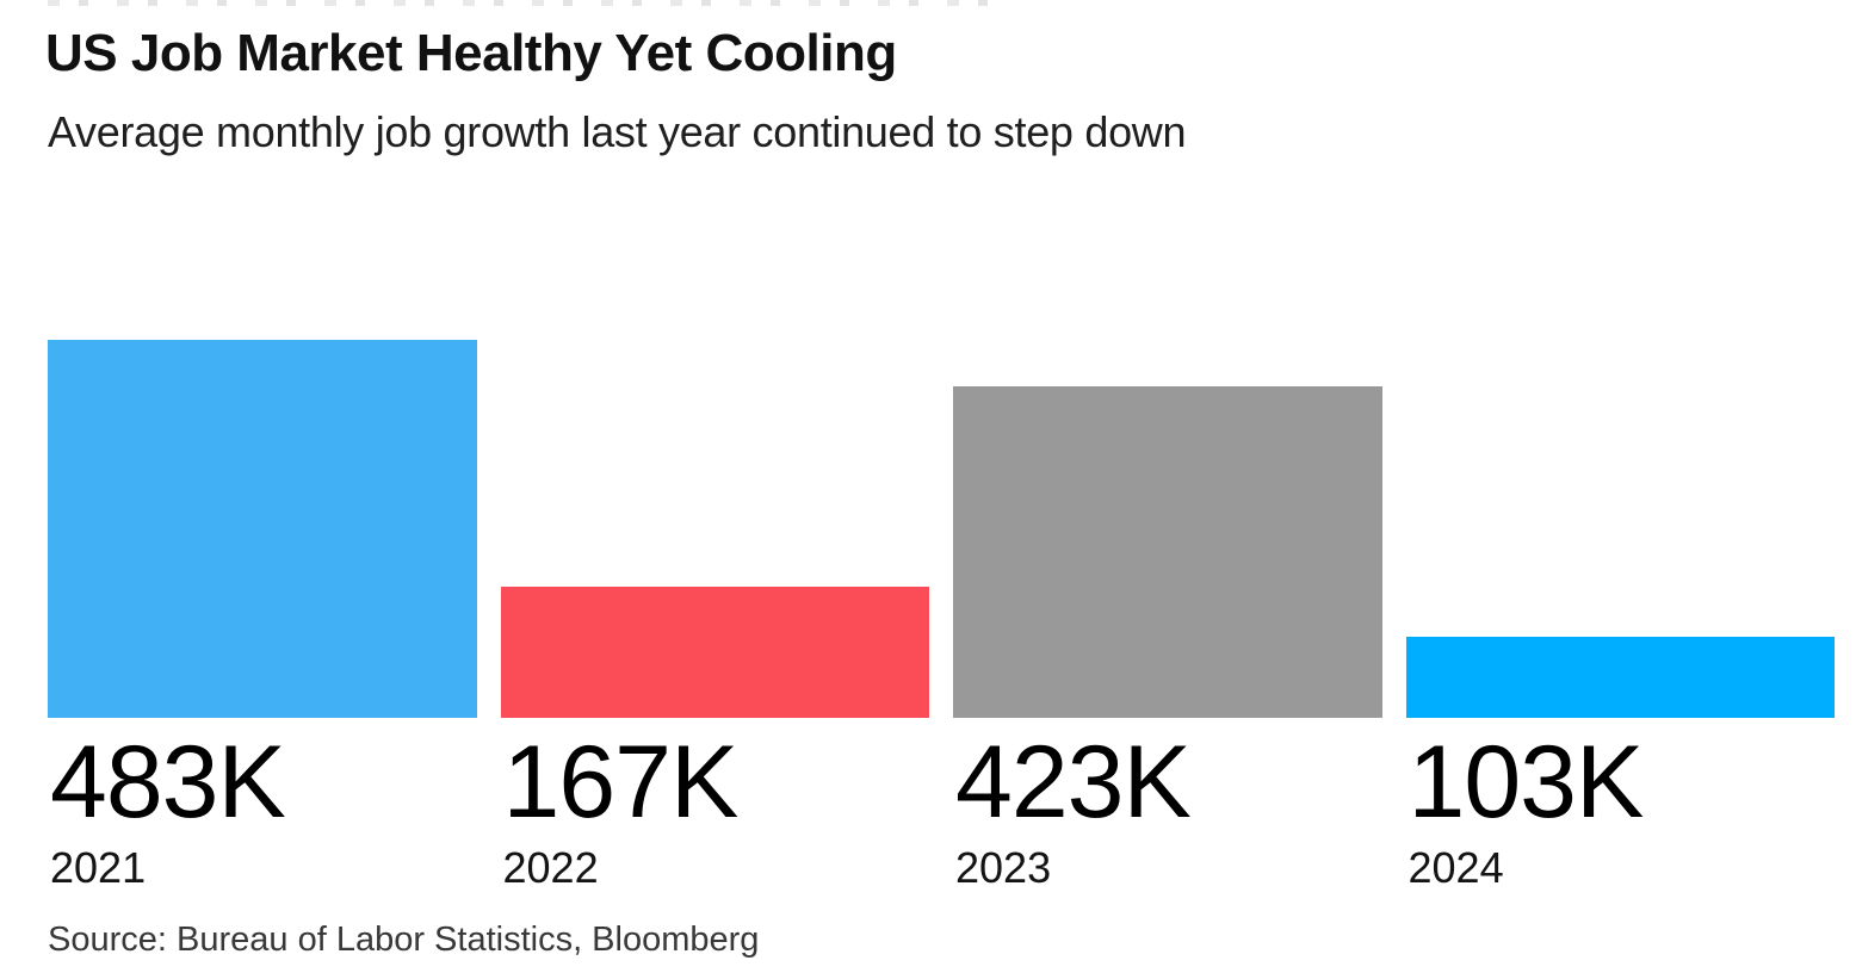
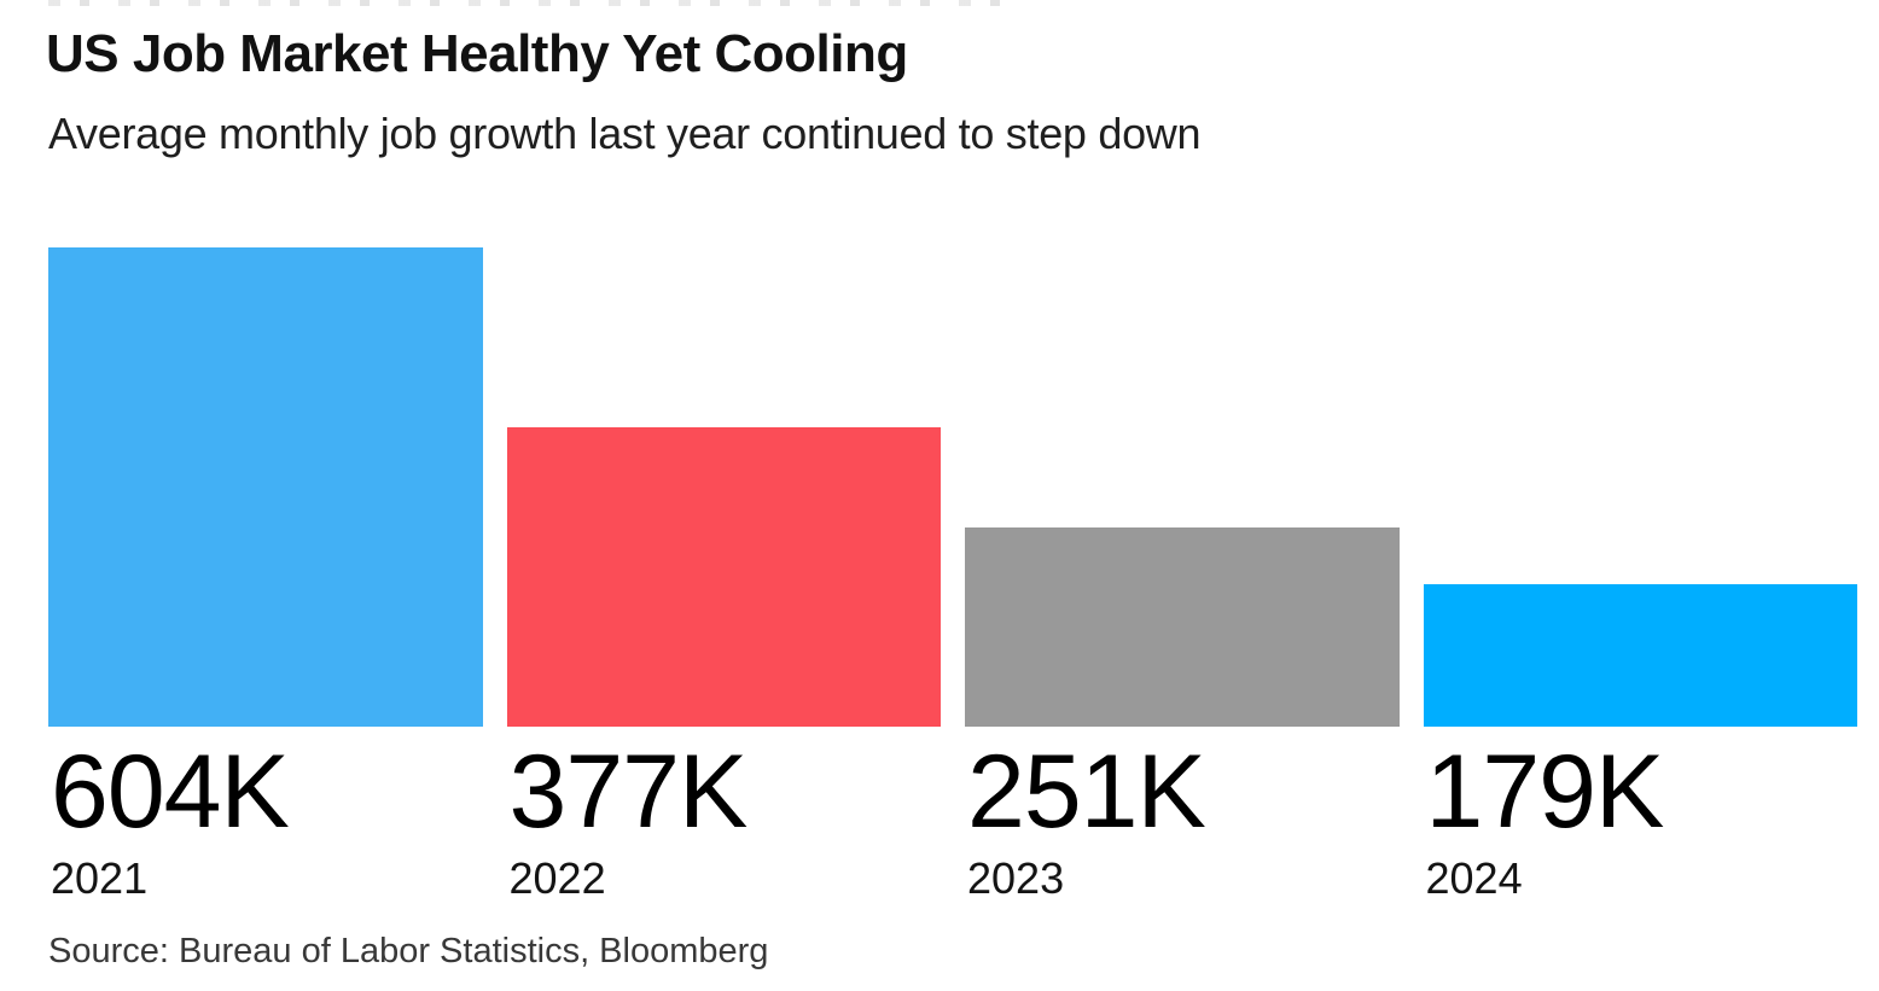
2021: 483K -> 604K
2022: 167K -> 377K
2023: 423K -> 251K
2024: 103K -> 179K
